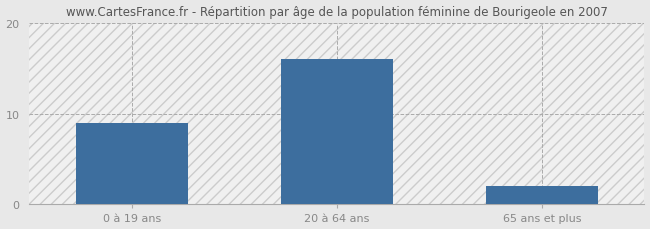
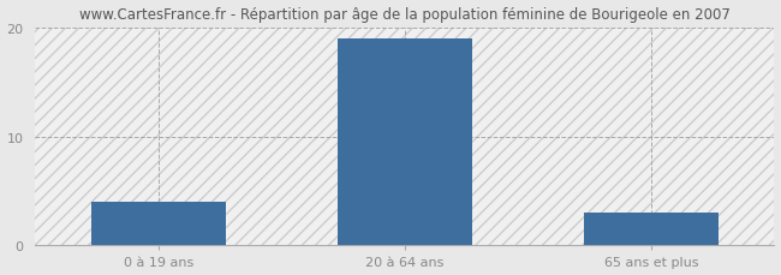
0 à 19 ans: 9 -> 4
20 à 64 ans: 16 -> 19
65 ans et plus: 2 -> 3
